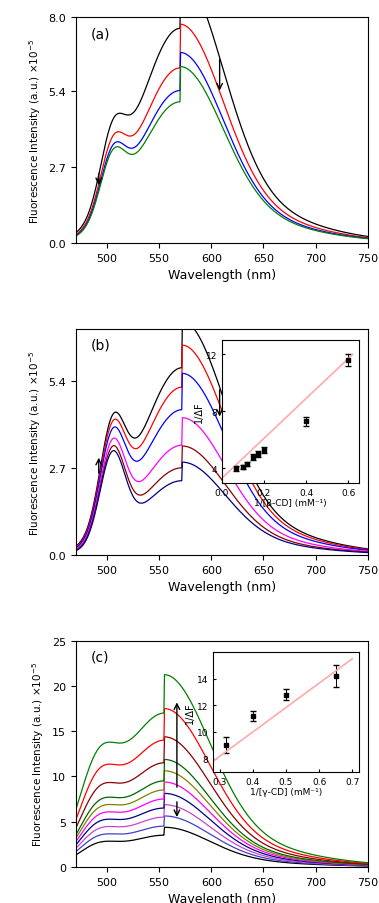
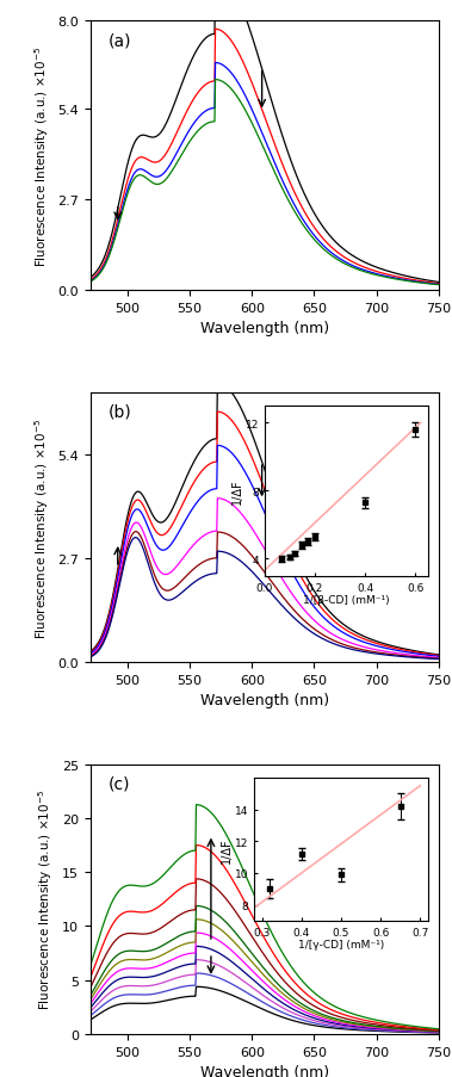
0.5: 12.8 -> 9.9
